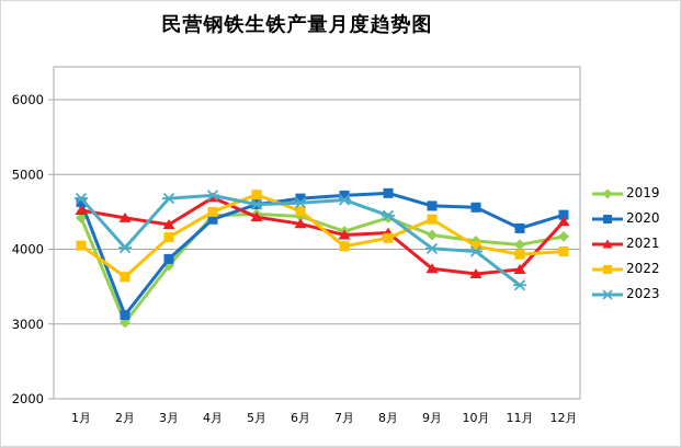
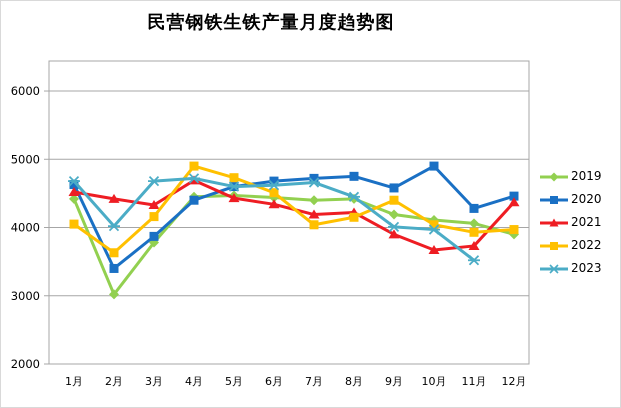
2020/2月: 3100 -> 3400
2022/4月: 4500 -> 4900
2019/7月: 4200 -> 4400
2021/9月: 3700 -> 3900
2020/10月: 4600 -> 4900
2019/12月: 4200 -> 3900
